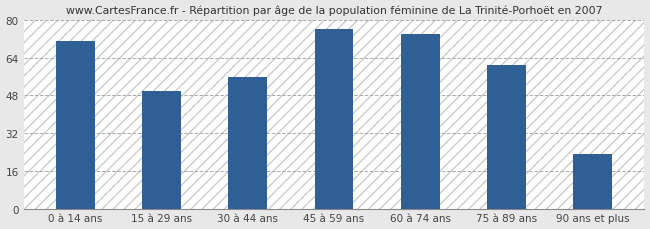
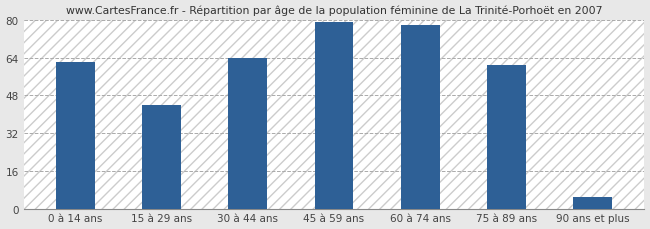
0 à 14 ans: 71 -> 62
15 à 29 ans: 50 -> 44
30 à 44 ans: 56 -> 64
45 à 59 ans: 76 -> 79
60 à 74 ans: 74 -> 78
90 ans et plus: 23 -> 5
